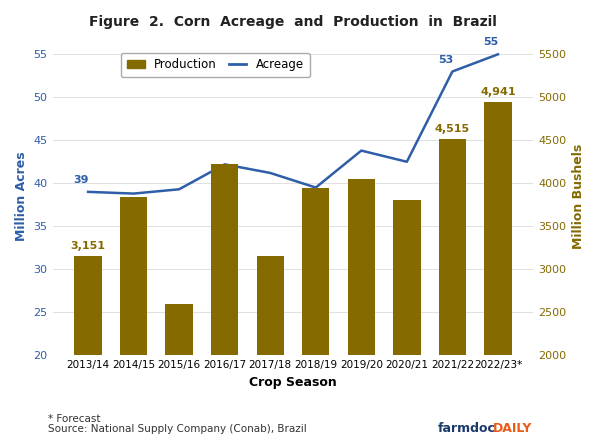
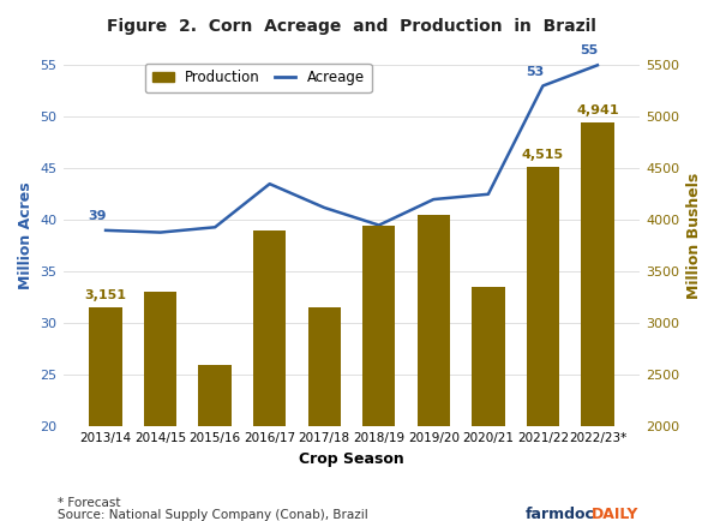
Production/2014/15: 3840 -> 3300
Production/2016/17: 4220 -> 3900
Acreage/2016/17: 42.2 -> 43.5
Acreage/2019/20: 43.8 -> 42.0
Production/2020/21: 3800 -> 3350
